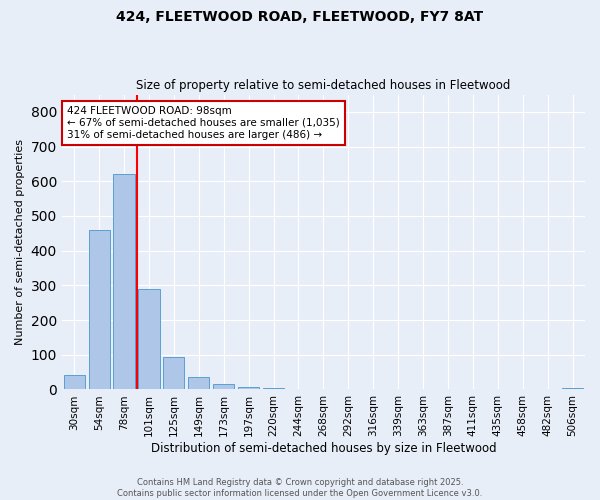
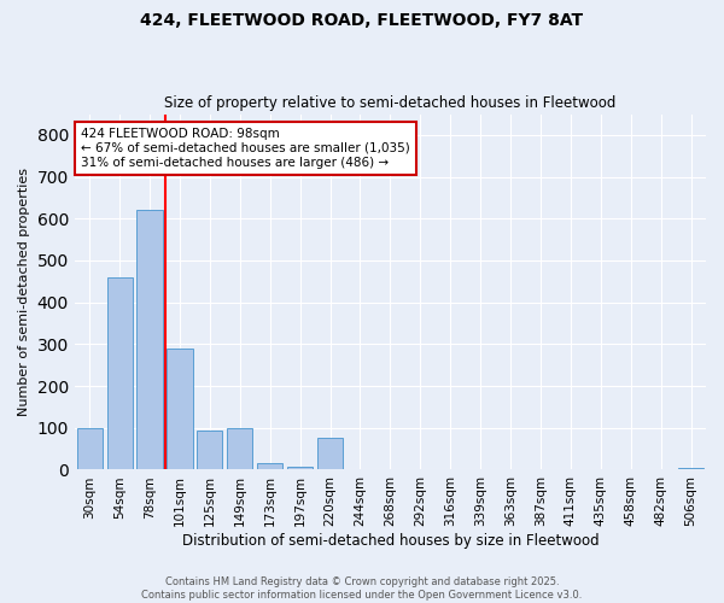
30sqm: 42 -> 100
149sqm: 35 -> 100
220sqm: 5 -> 75
